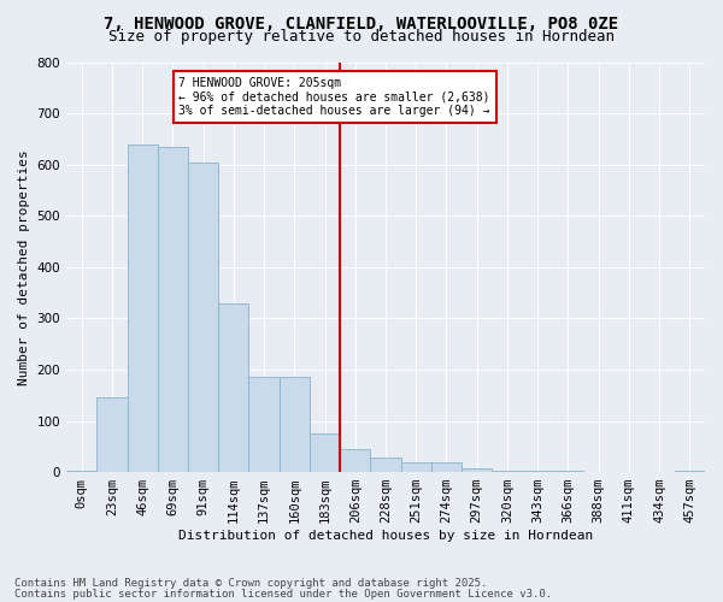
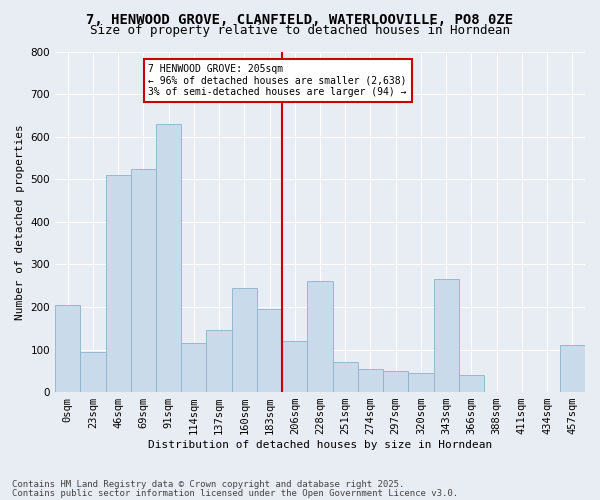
0sqm: 2 -> 205
23sqm: 145 -> 95
46sqm: 640 -> 510
69sqm: 635 -> 525
91sqm: 605 -> 630
114sqm: 330 -> 115
137sqm: 185 -> 145
160sqm: 185 -> 245
183sqm: 75 -> 195
206sqm: 45 -> 120
228sqm: 28 -> 260
251sqm: 18 -> 70
274sqm: 18 -> 55
297sqm: 8 -> 50
320sqm: 2 -> 45
343sqm: 2 -> 265
366sqm: 2 -> 40
457sqm: 2 -> 110
